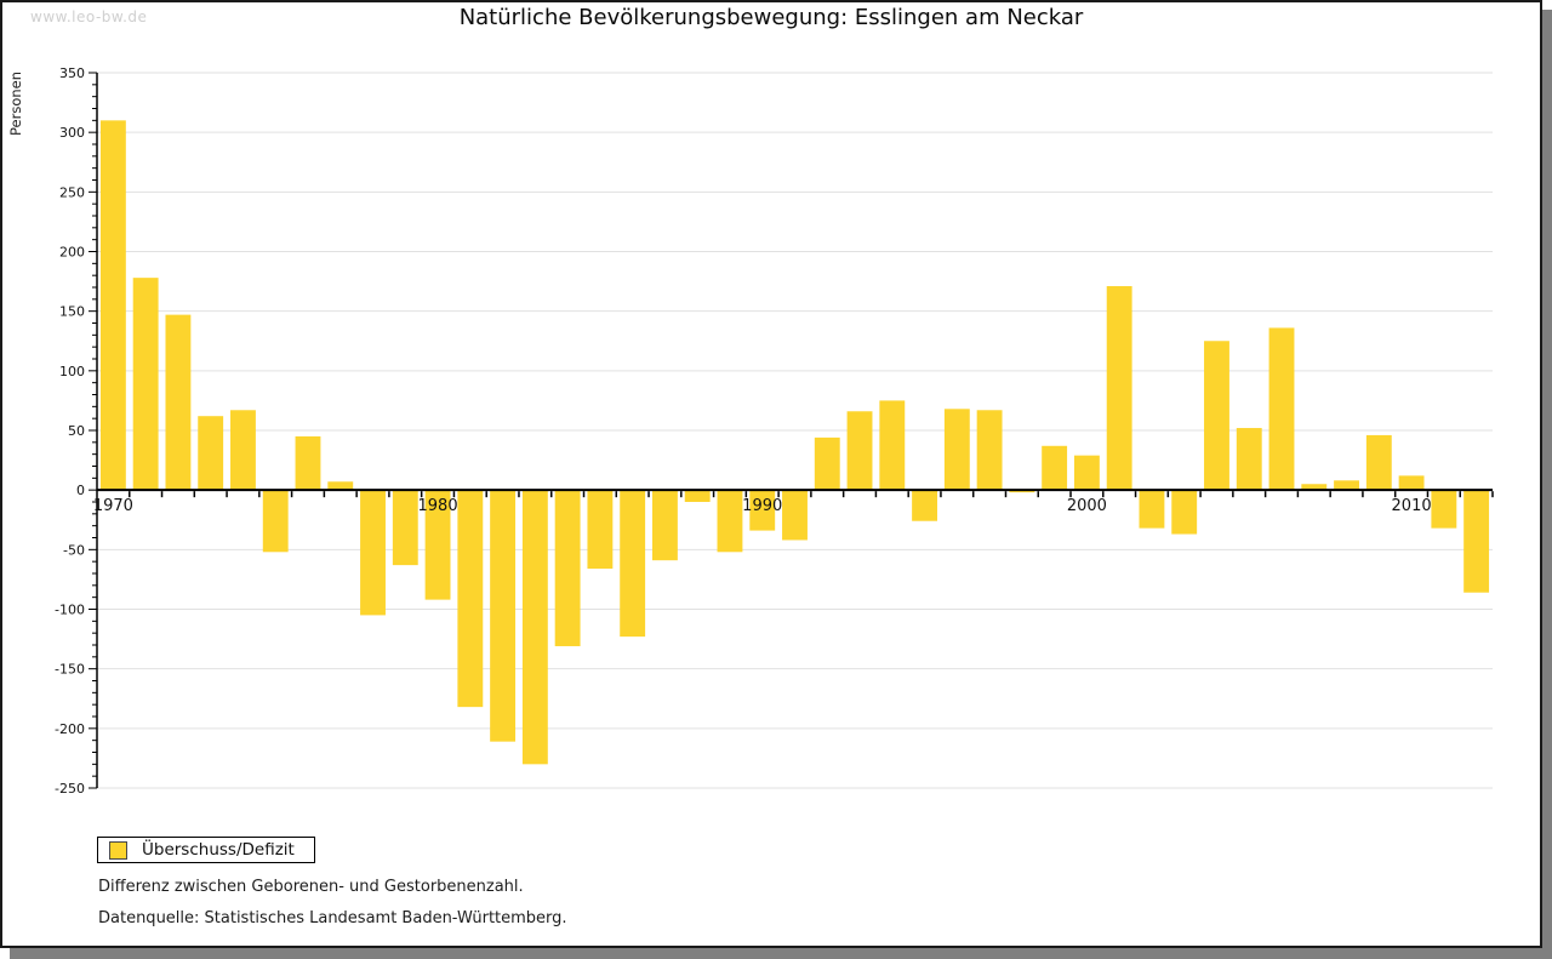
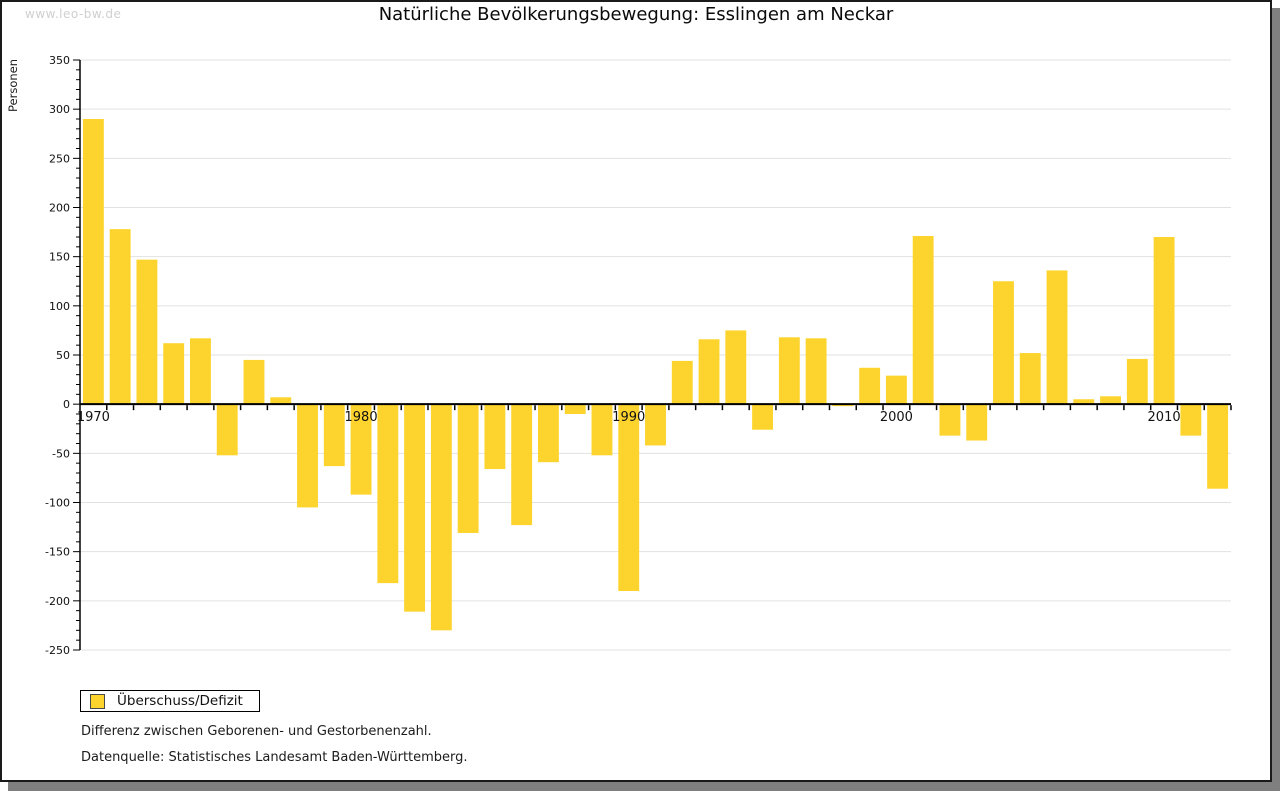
1970: 310 -> 290
1990: -30 -> -190
2010: 10 -> 170
